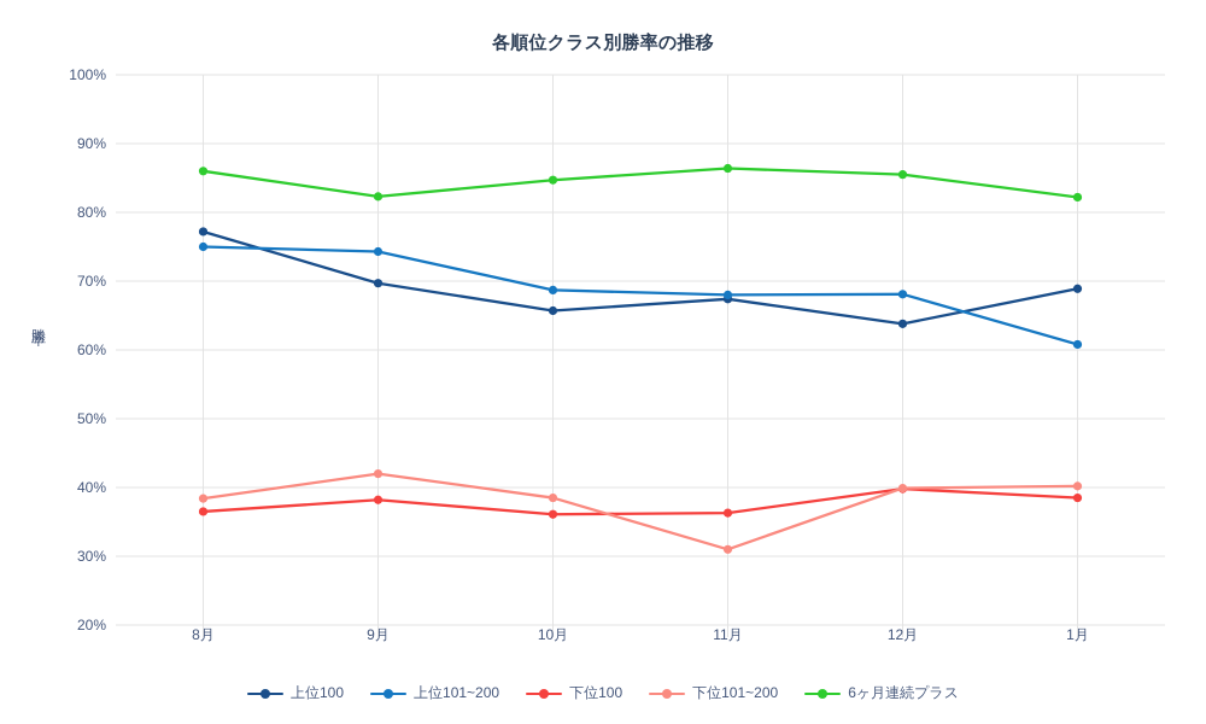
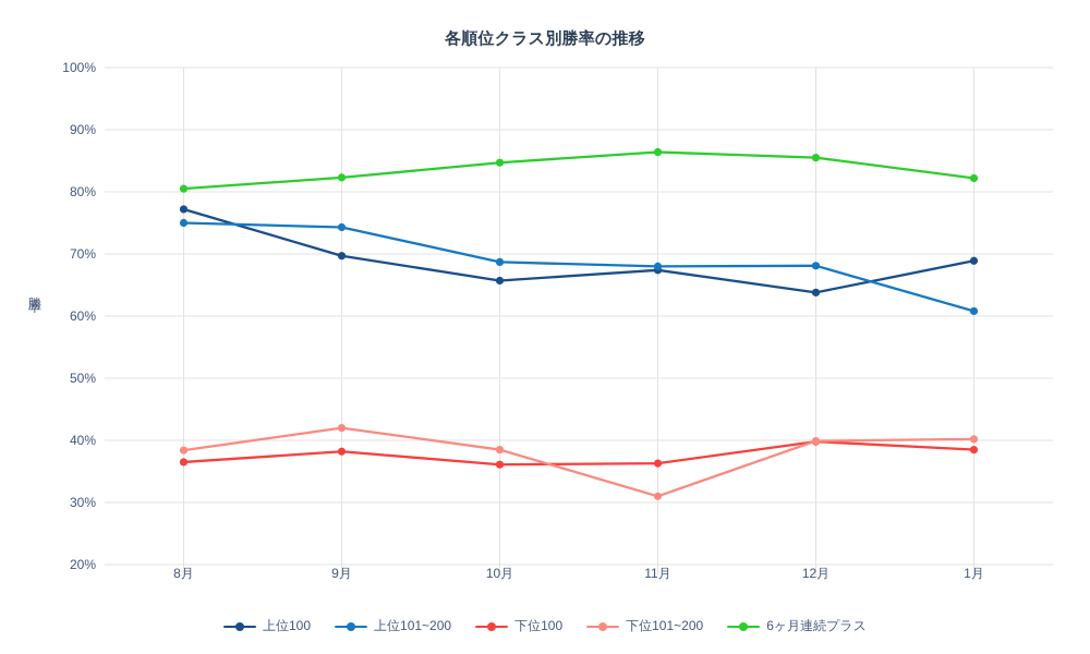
6ヶ月連続プラス/8月: 86% -> 80%
